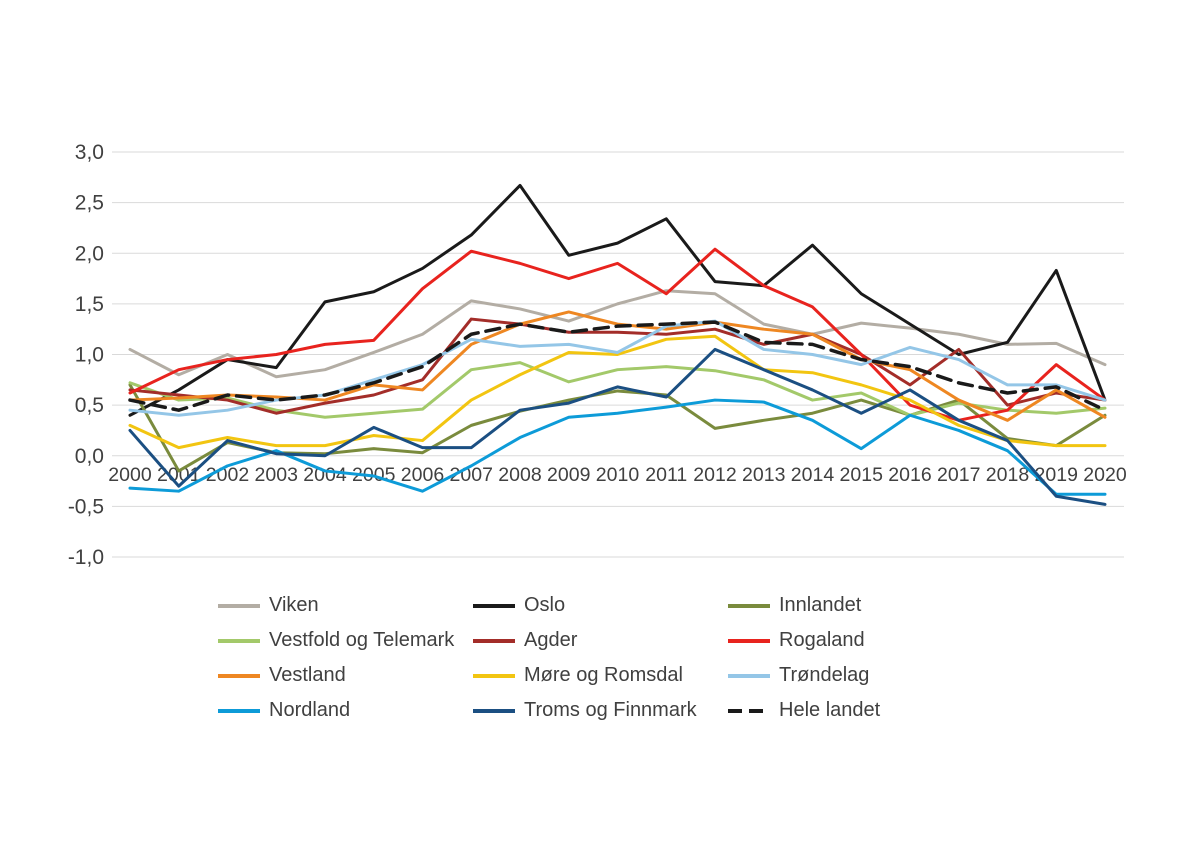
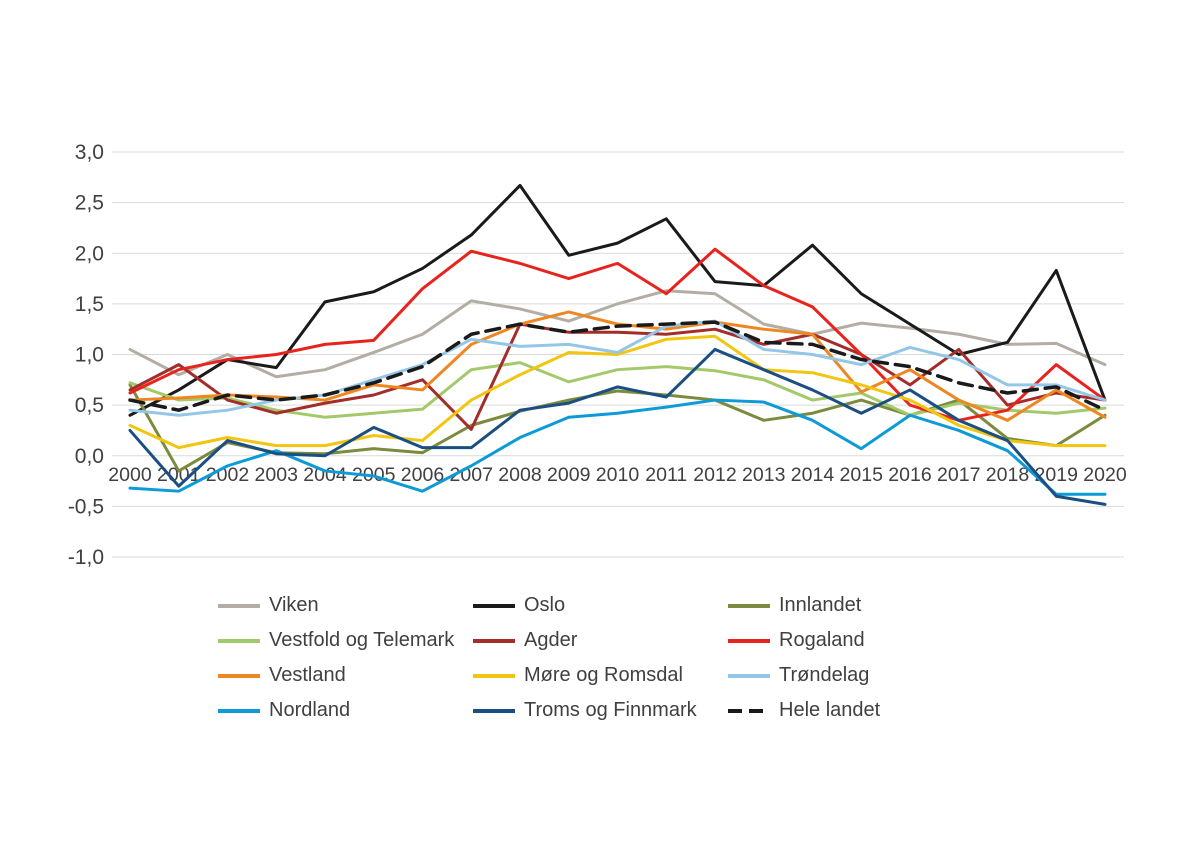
Agder/2001: 0,60 -> 0,90
Agder/2007: 1,35 -> 0,26
Innlandet/2012: 0,27 -> 0,55
Vestland/2015: 0,95 -> 0,63
